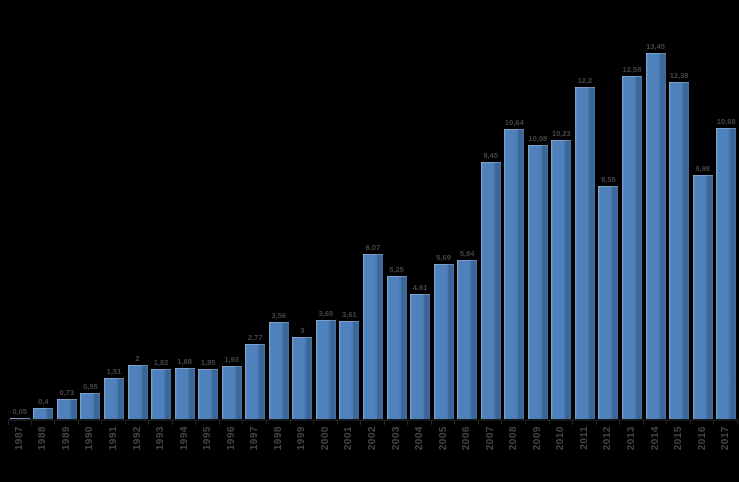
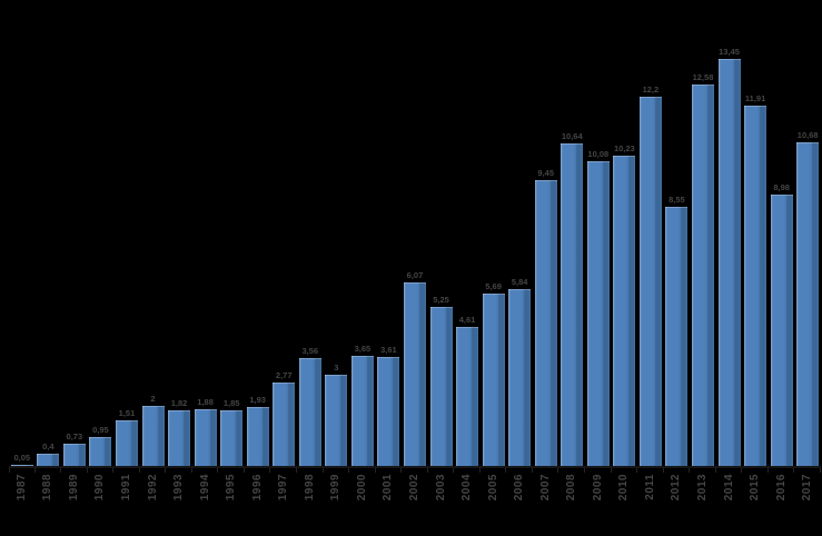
2015: 12,38 -> 11,91
